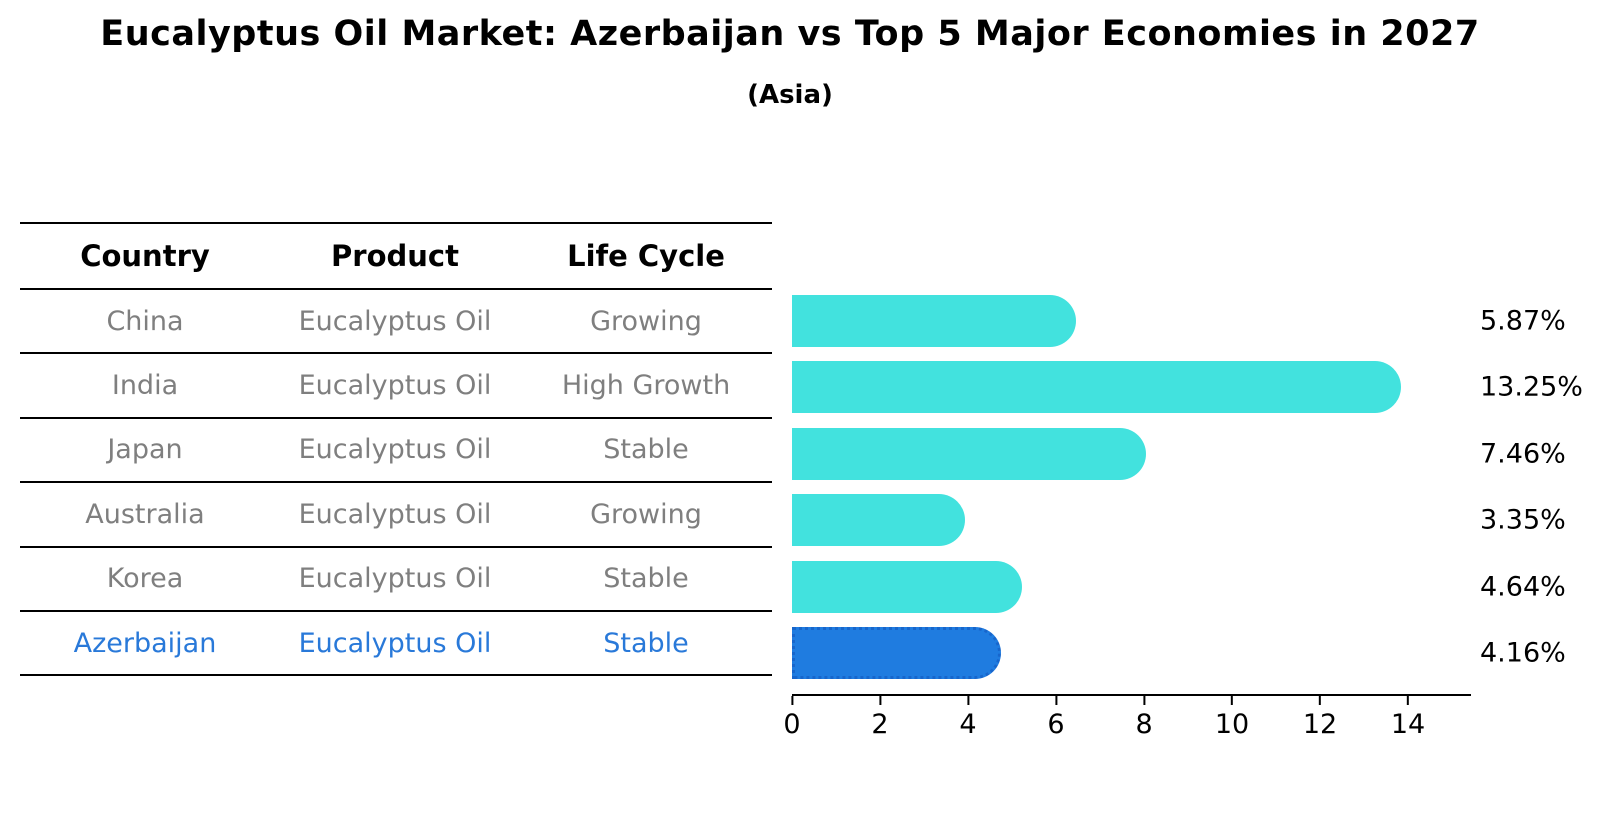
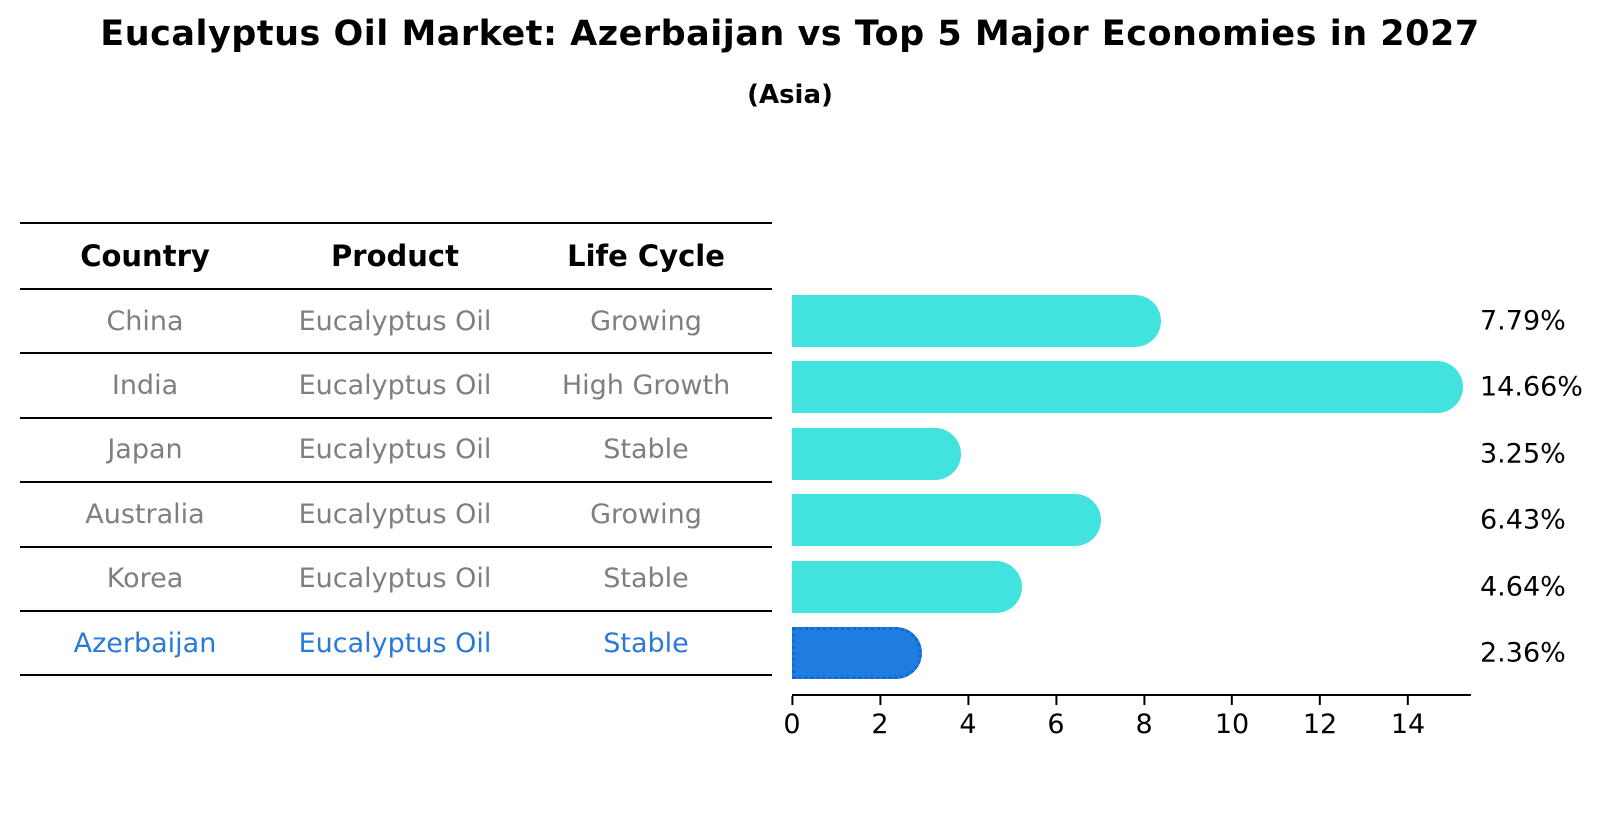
China: 5.87% -> 7.79%
India: 13.25% -> 14.66%
Japan: 7.46% -> 3.25%
Australia: 3.35% -> 6.43%
Azerbaijan: 4.16% -> 2.36%
